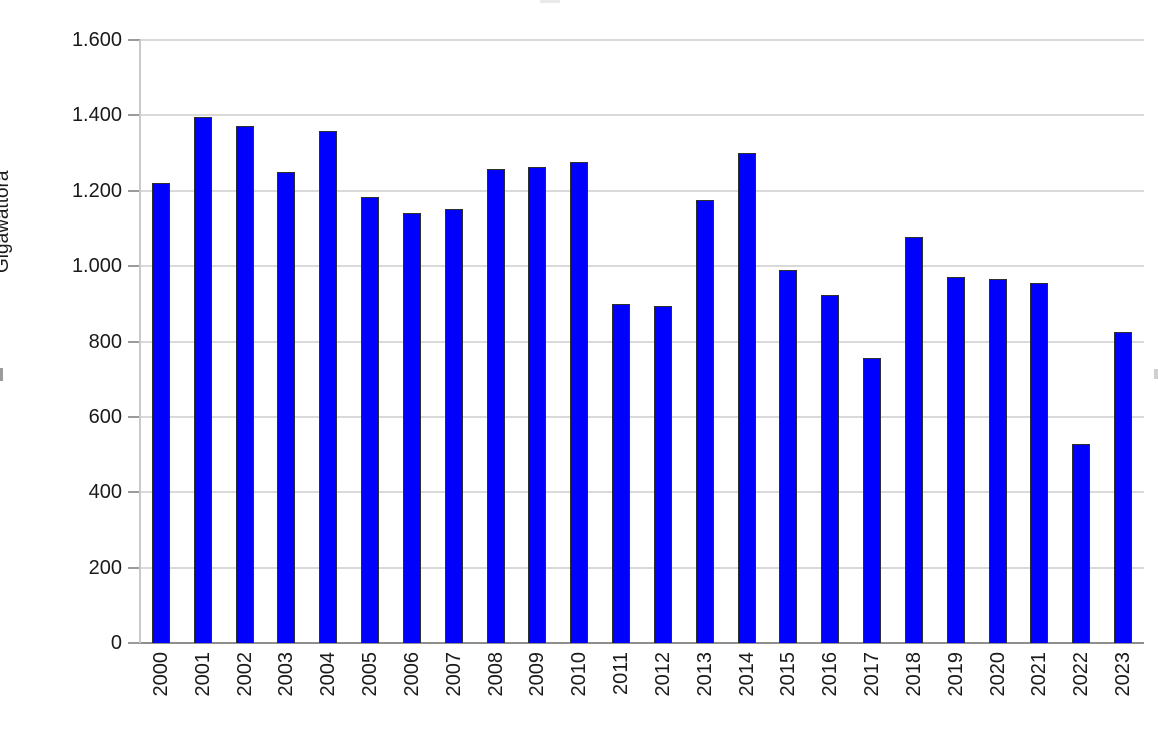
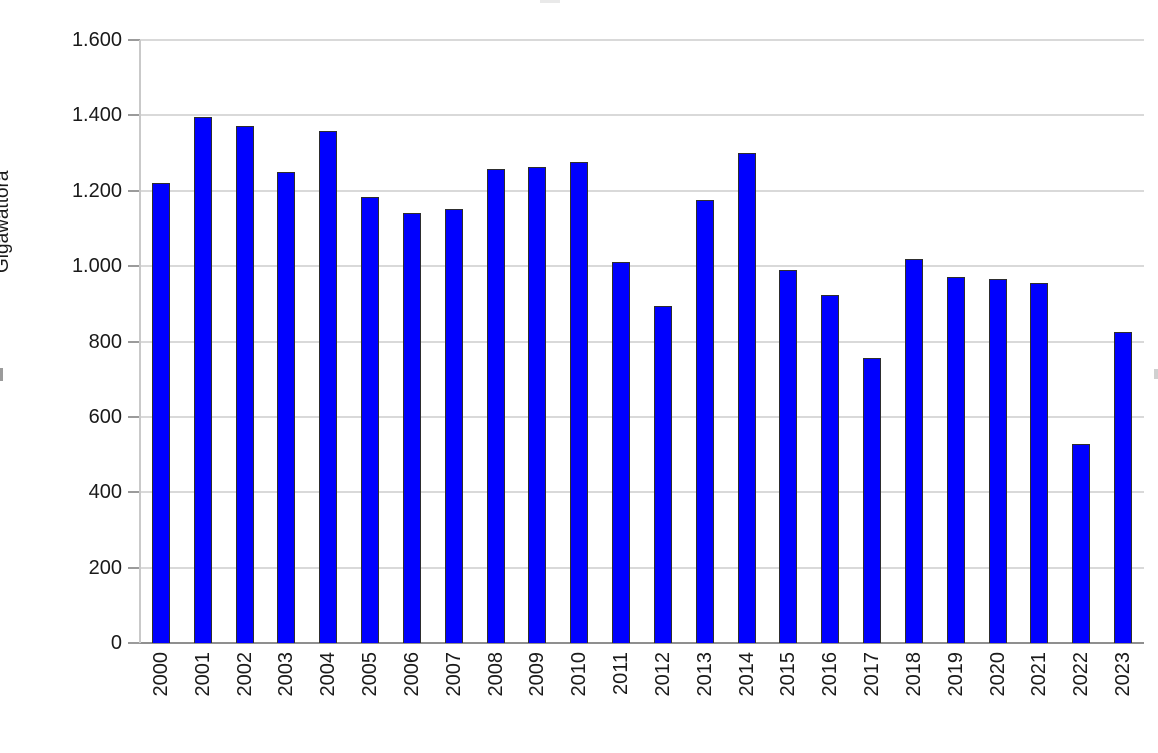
2011: 900 -> 1010
2018: 1080 -> 1020
